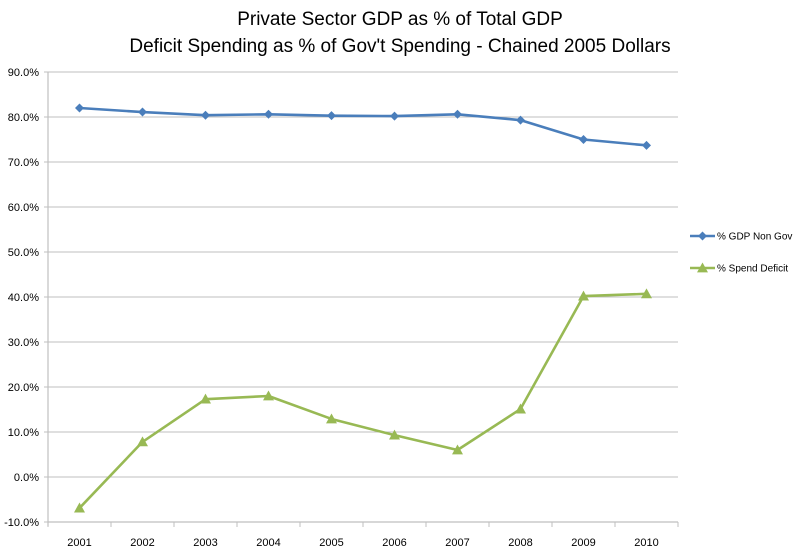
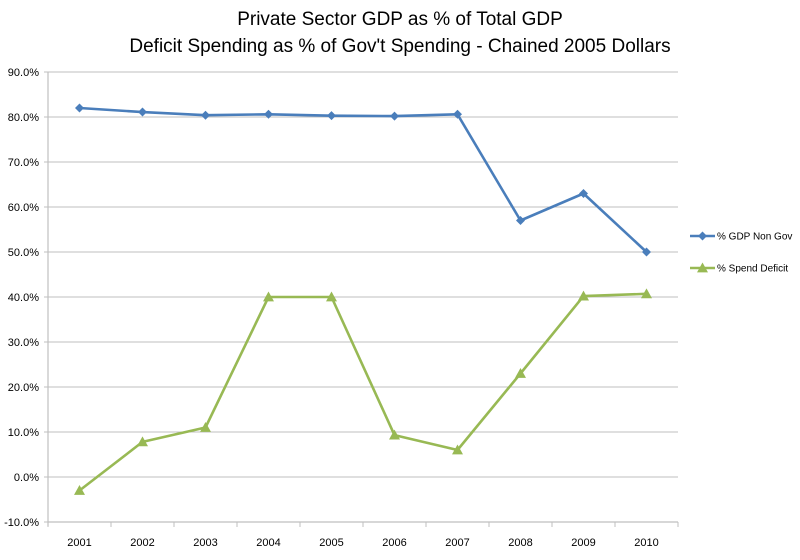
% Spend Deficit/2001: -7% -> -3%
% Spend Deficit/2003: 17% -> 11%
% Spend Deficit/2004: 18% -> 40%
% Spend Deficit/2005: 13% -> 40%
% GDP Non Gov/2008: 79% -> 57%
% Spend Deficit/2008: 15% -> 23%
% GDP Non Gov/2009: 75% -> 63%
% GDP Non Gov/2010: 74% -> 50%
